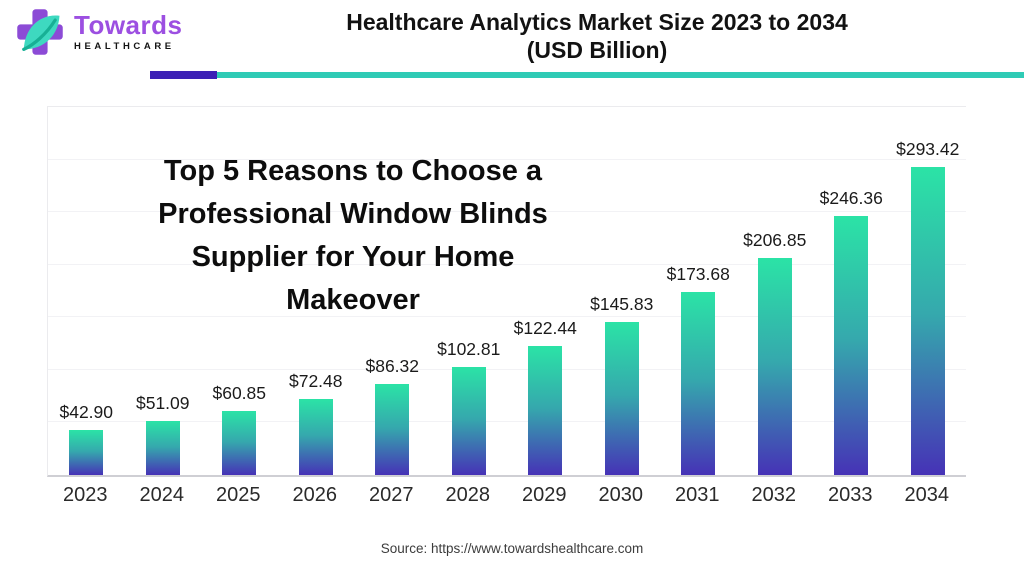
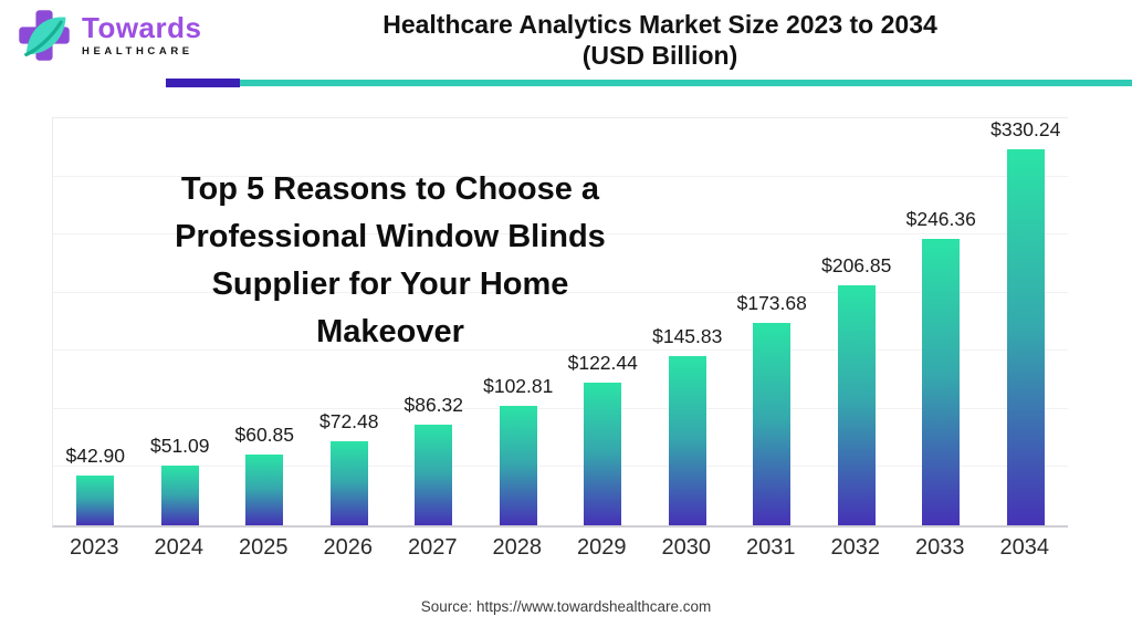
2034: $293.42 -> $330.24
